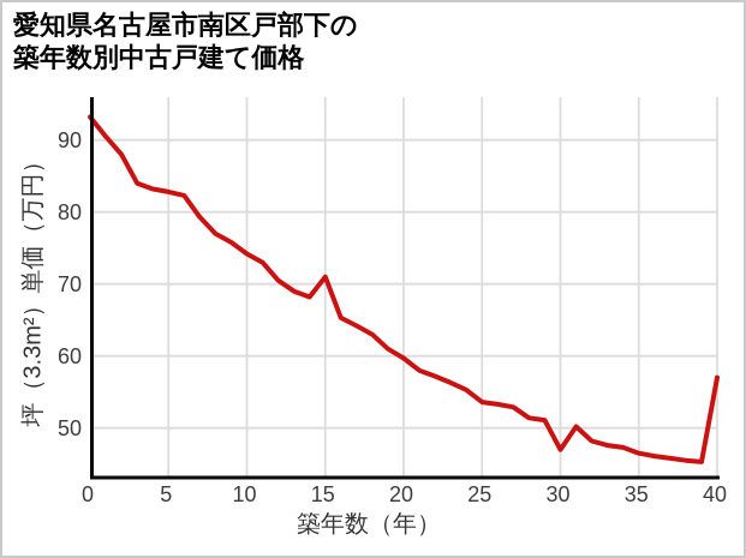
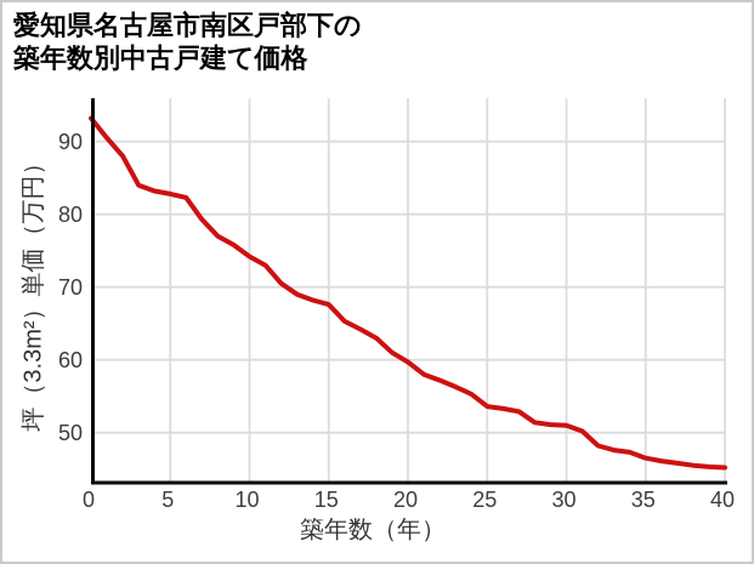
15: 71 -> 68
30: 47 -> 51
40: 57 -> 45
